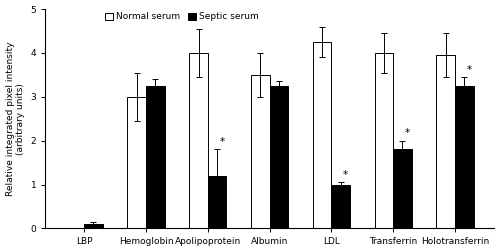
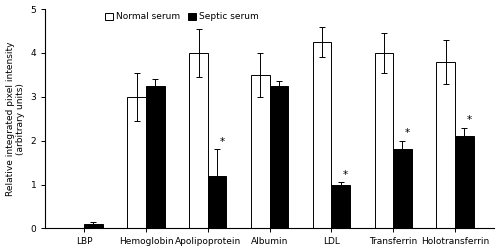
Normal serum/Holotransferrin: 3.95 -> 3.80
Septic serum/Holotransferrin: 3.25 -> 2.10
